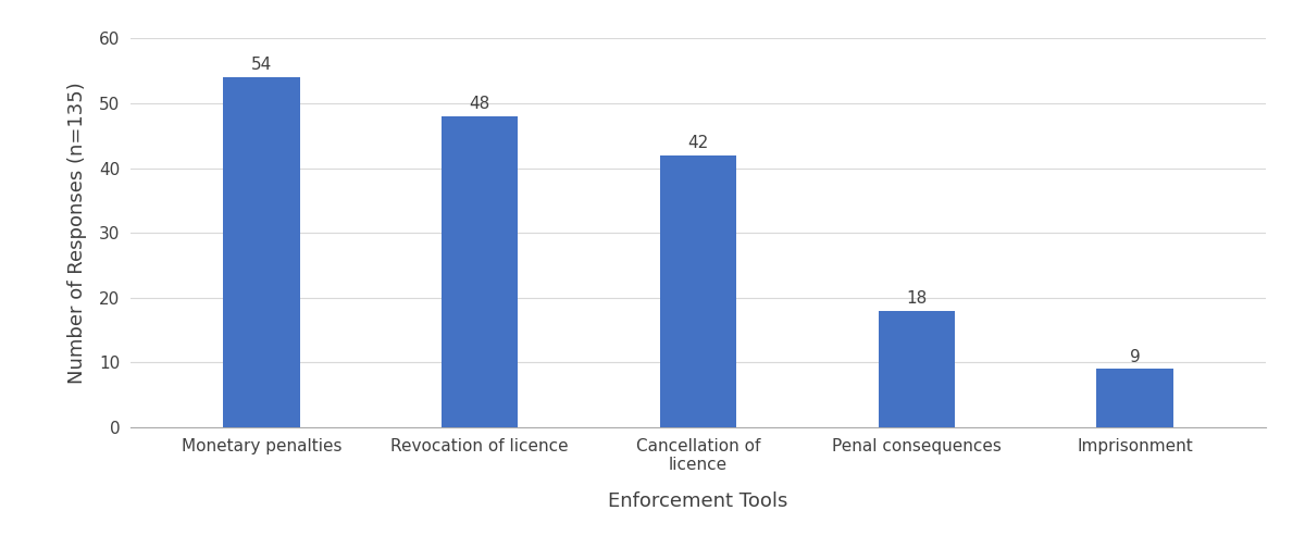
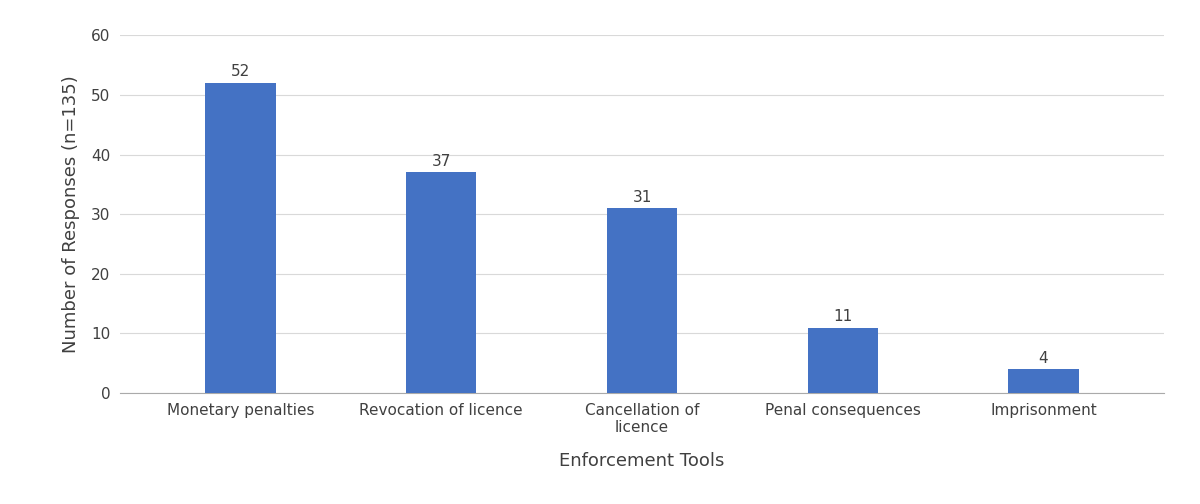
Monetary penalties: 54 -> 52
Revocation of licence: 48 -> 37
Cancellation of licence: 42 -> 31
Penal consequences: 18 -> 11
Imprisonment: 9 -> 4
